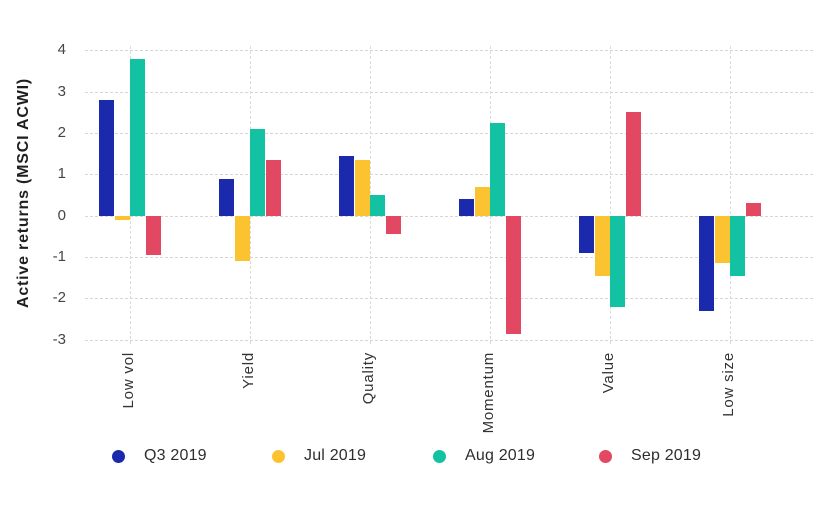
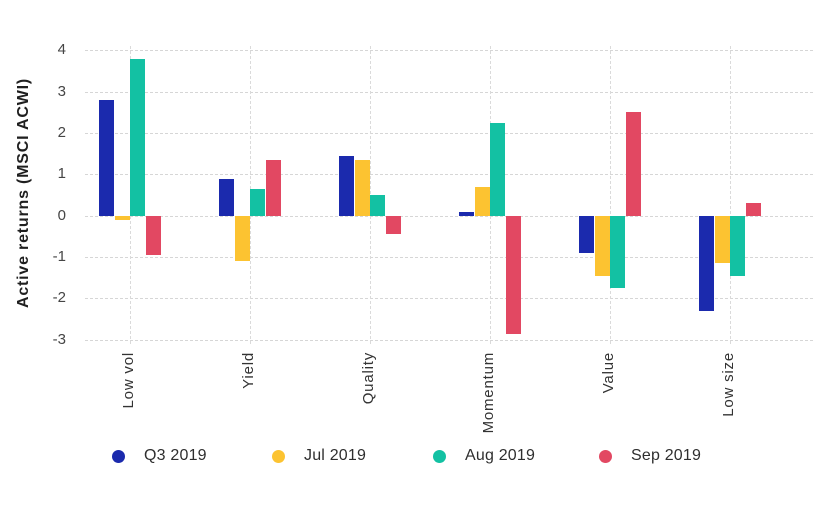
Aug 2019/Yield: 2.1 -> 0.7
Q3 2019/Momentum: 0.4 -> 0.1
Aug 2019/Value: -2.2 -> -1.8
